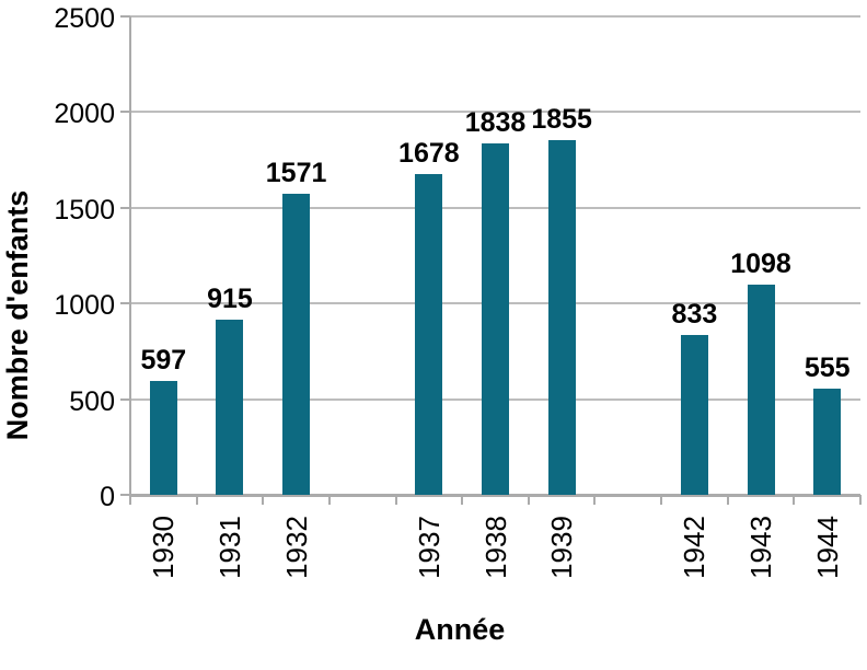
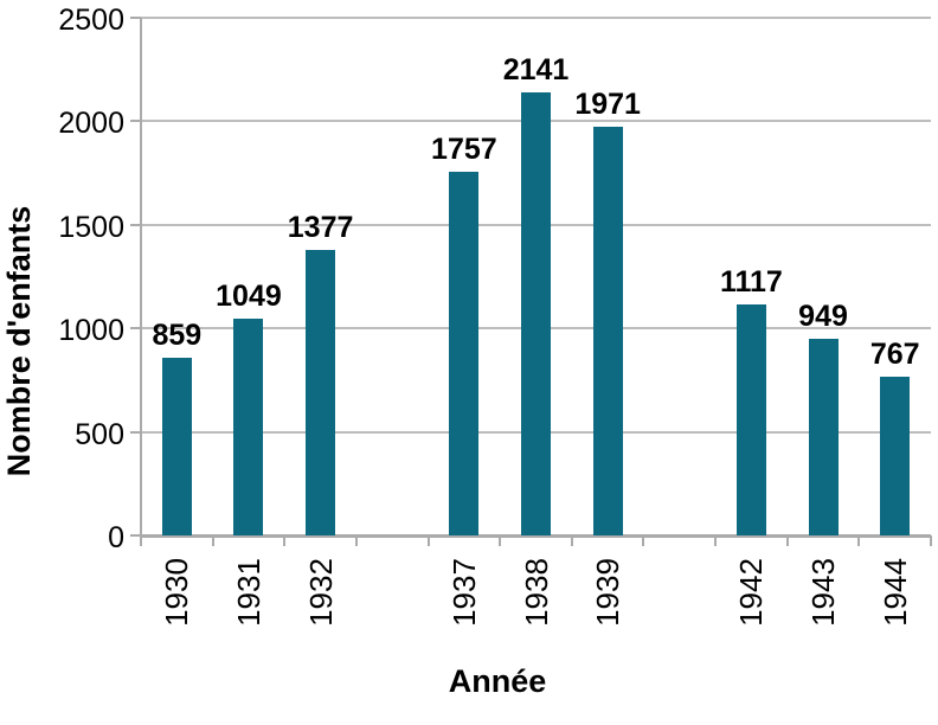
1930: 597 -> 859
1931: 915 -> 1049
1932: 1571 -> 1377
1937: 1678 -> 1757
1938: 1838 -> 2141
1939: 1855 -> 1971
1942: 833 -> 1117
1943: 1098 -> 949
1944: 555 -> 767
